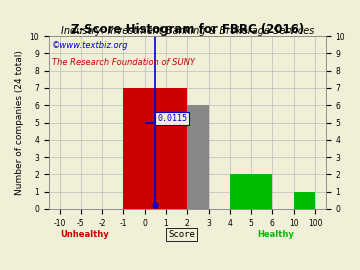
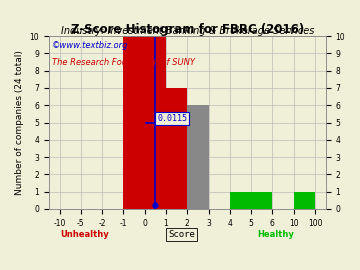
0: 7 -> 10
5: 2 -> 1
